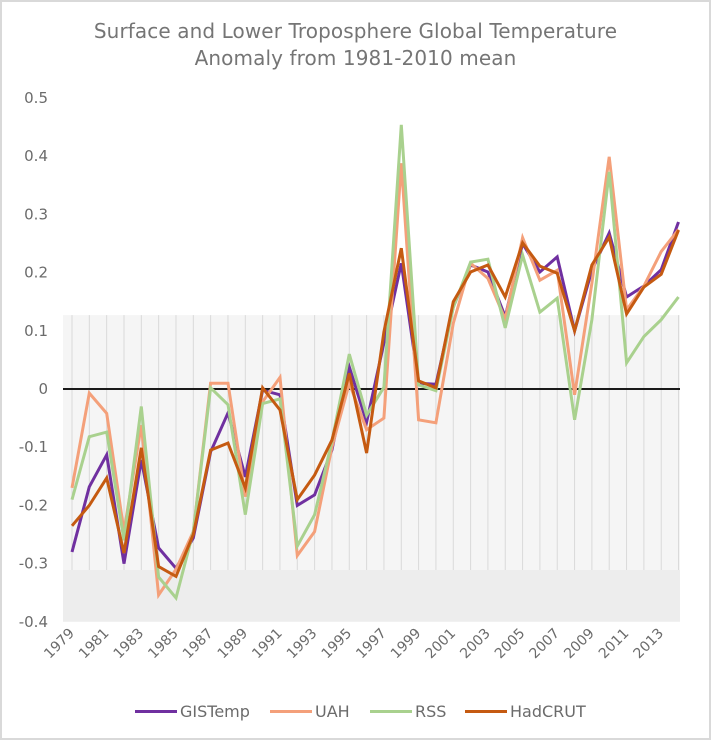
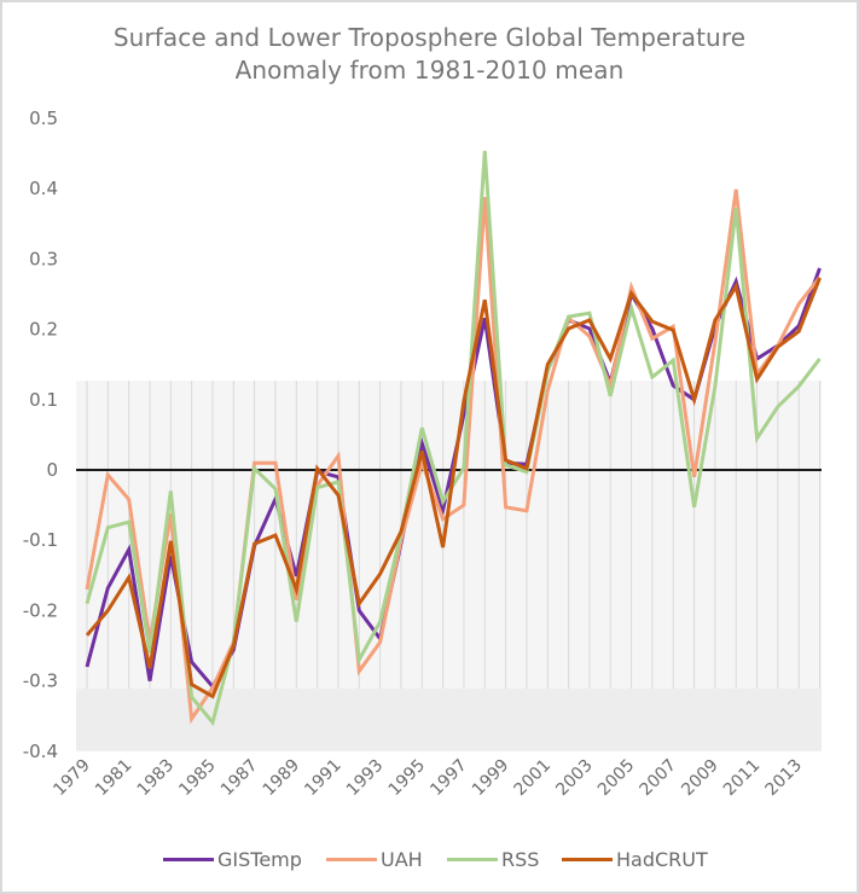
GISTemp/1993: -0.18 -> -0.24
GISTemp/2007: 0.23 -> 0.12
